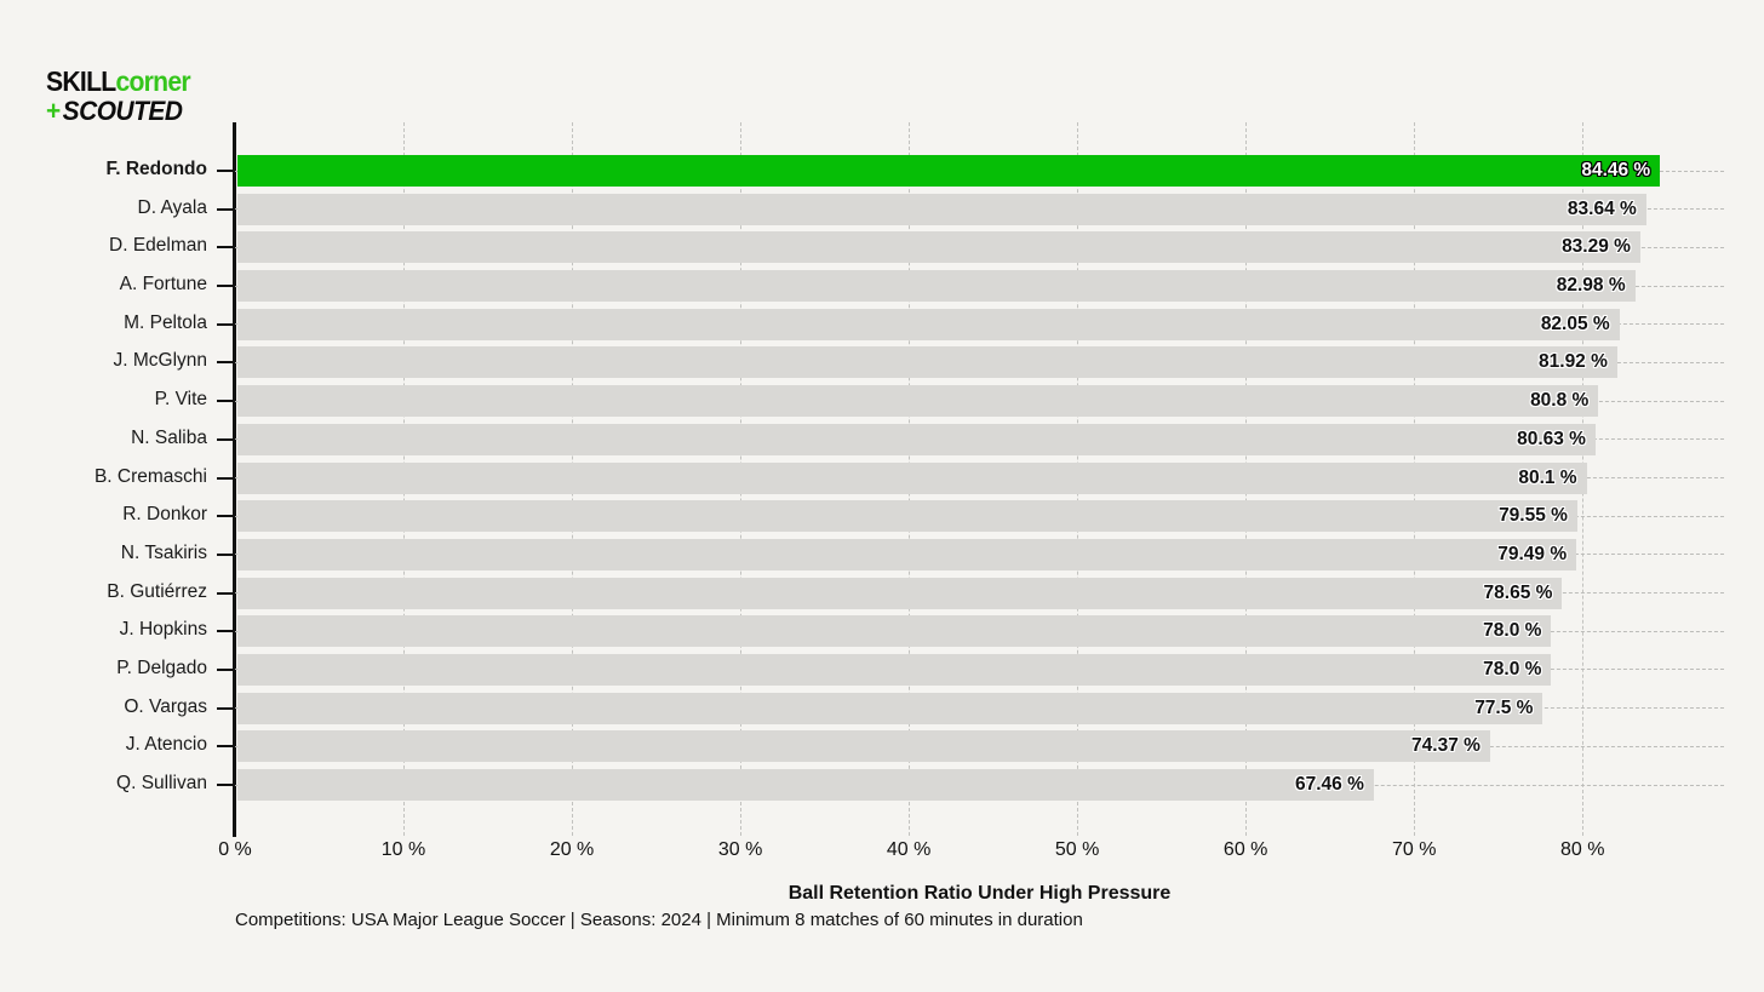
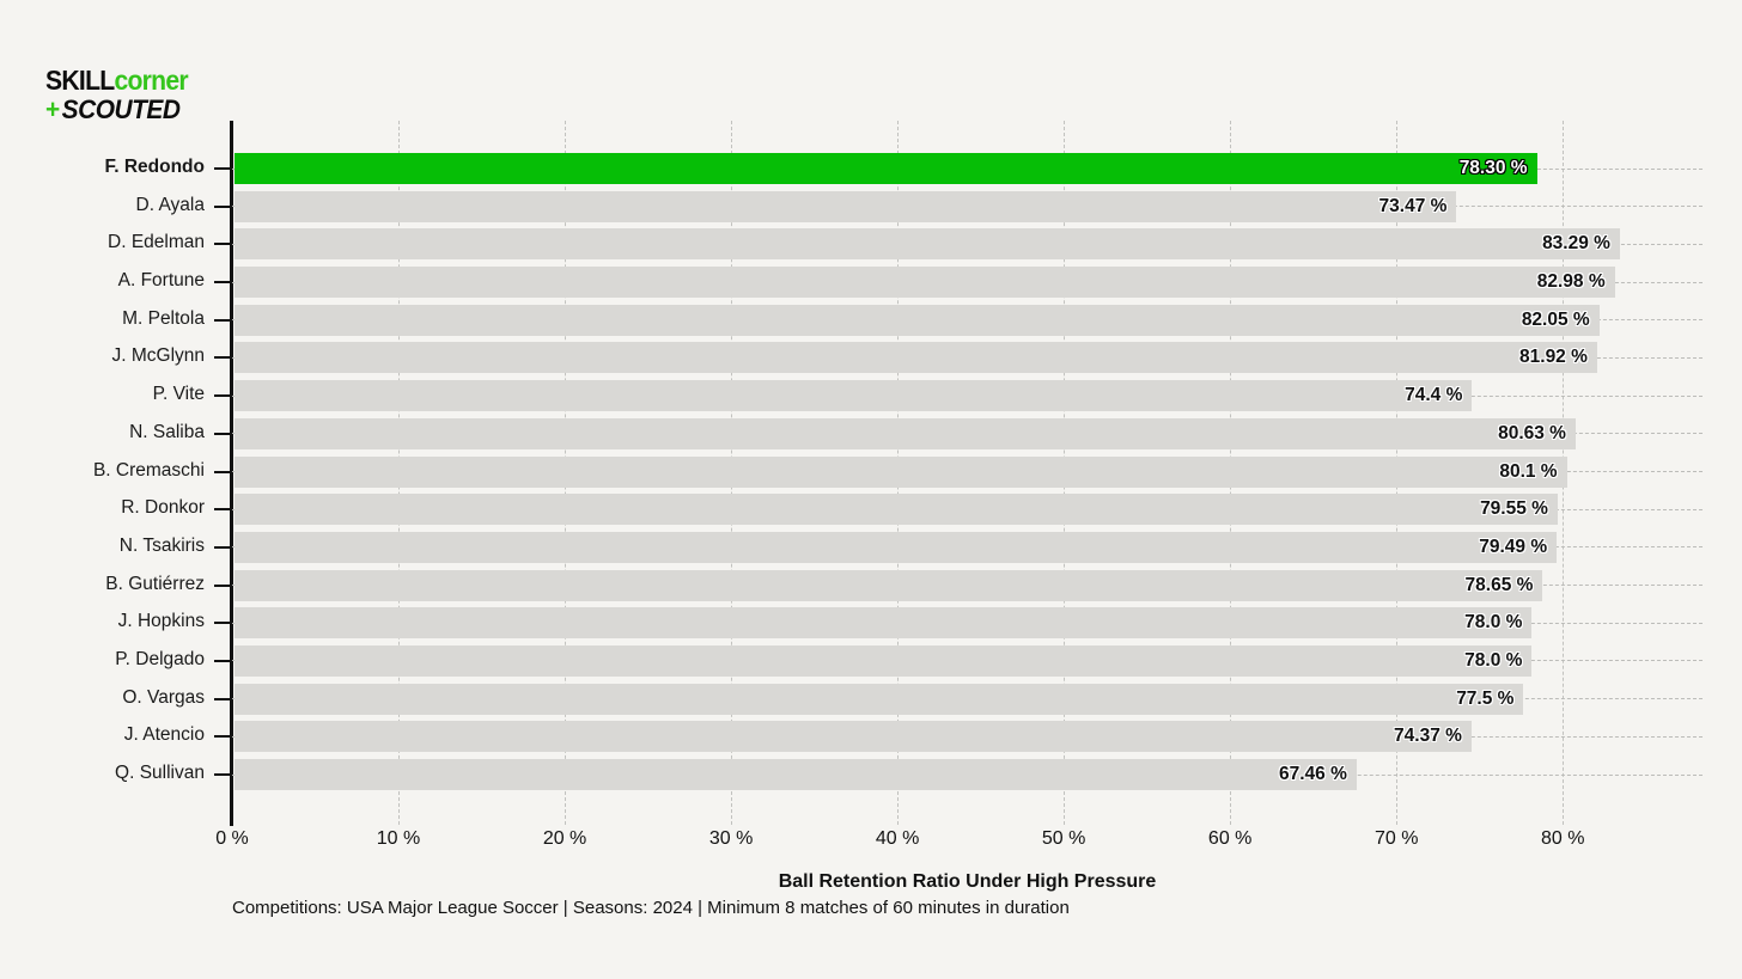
F. Redondo: 84.46 -> 78.30
D. Ayala: 83.64 -> 73.47
P. Vite: 80.8 -> 74.4
